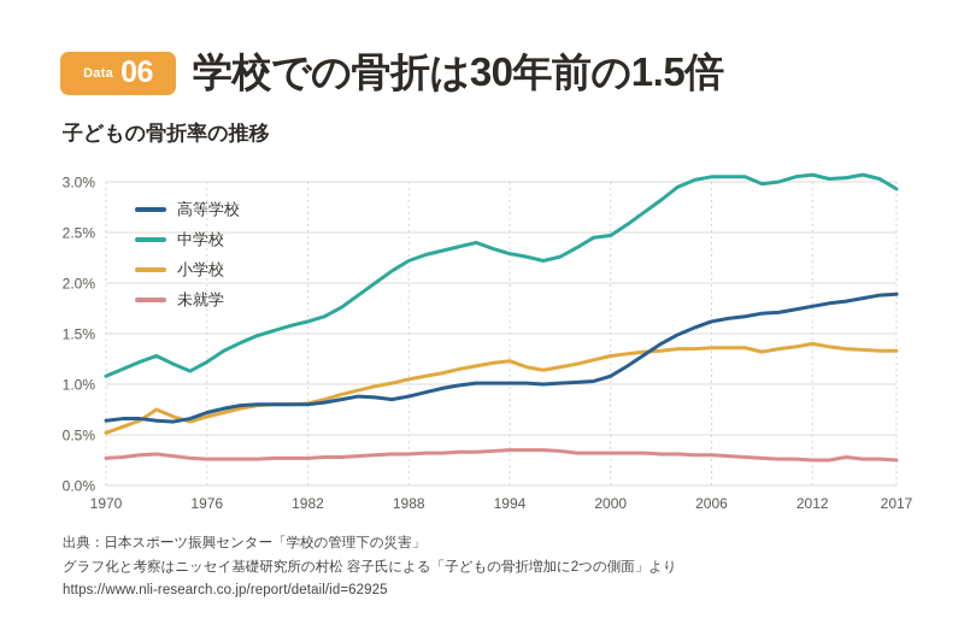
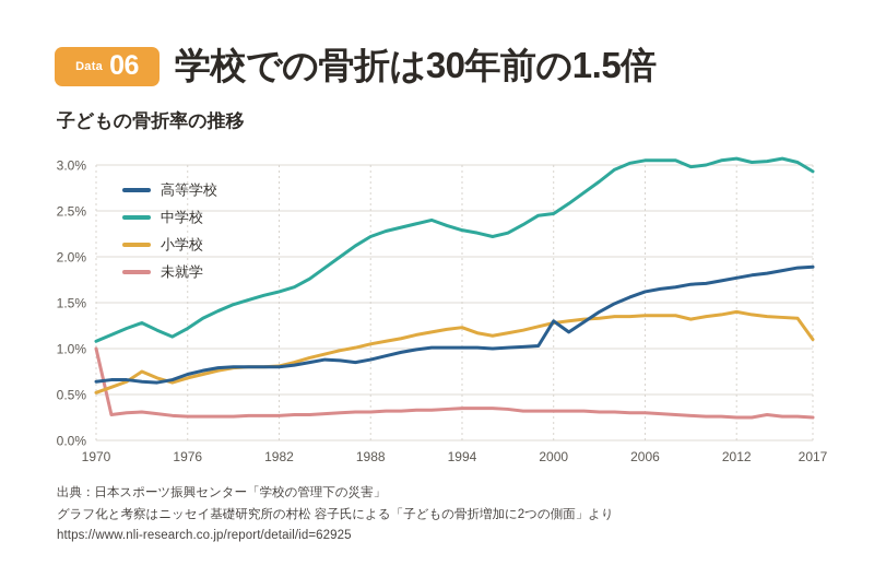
未就学/1970: 0.3% -> 1.0%
高等学校/2000: 1.1% -> 1.3%
小学校/2017: 1.3% -> 1.1%
